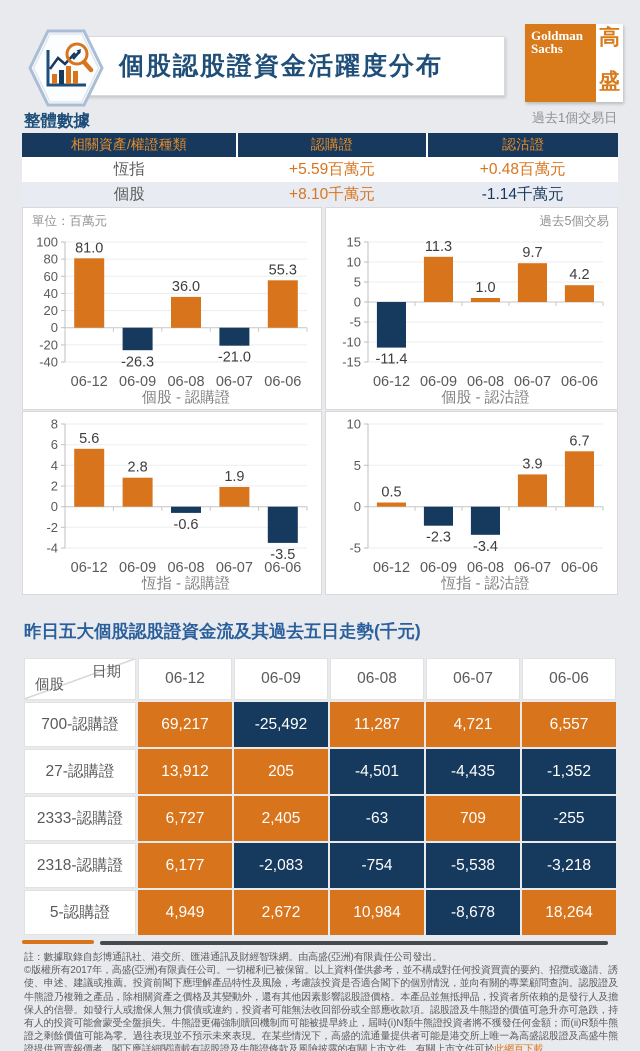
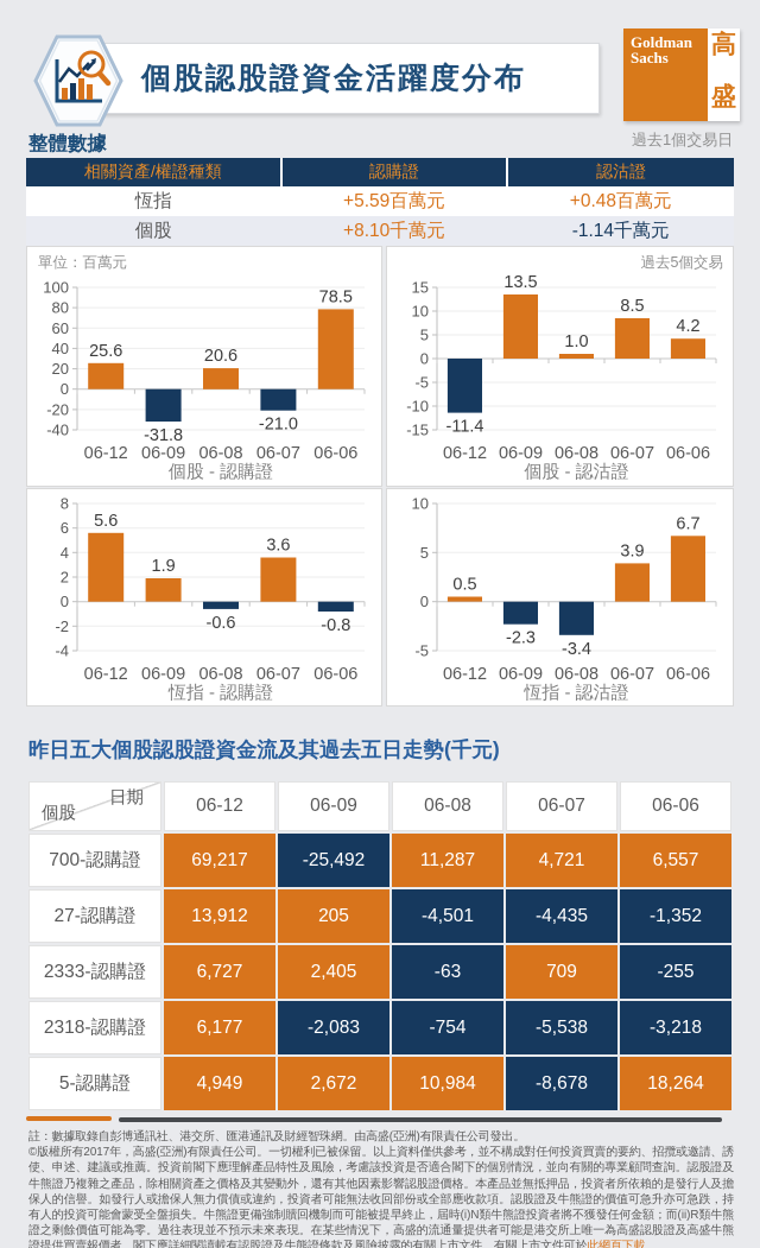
個股 - 認購證/06-12: 81.0 -> 25.6
個股 - 認購證/06-09: -26.3 -> -31.8
個股 - 認購證/06-08: 36.0 -> 20.6
個股 - 認購證/06-06: 55.3 -> 78.5
個股 - 認沽證/06-09: 11.3 -> 13.5
個股 - 認沽證/06-07: 9.7 -> 8.5
恆指 - 認購證/06-09: 2.8 -> 1.9
恆指 - 認購證/06-07: 1.9 -> 3.6
恆指 - 認購證/06-06: -3.5 -> -0.8
